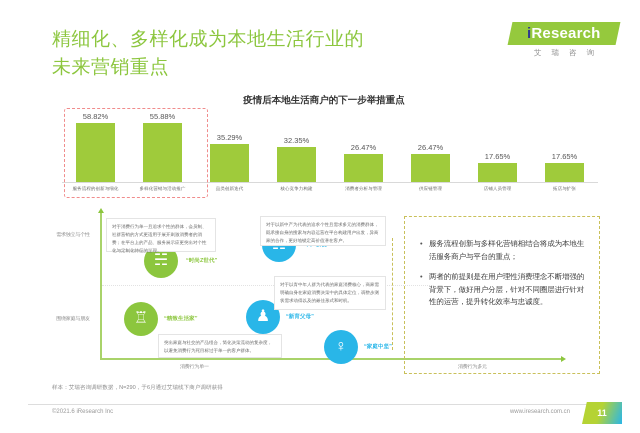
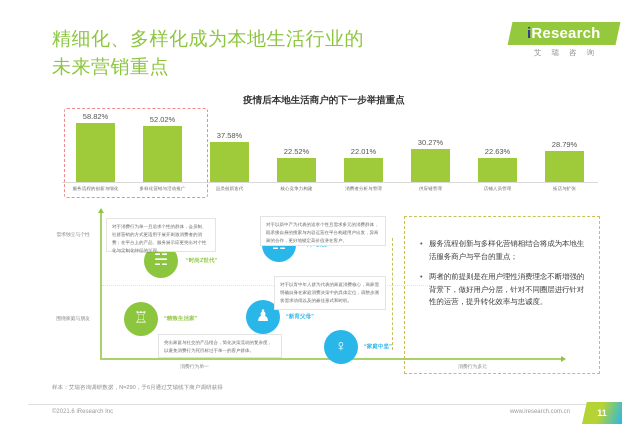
多样化营销与活动推广: 55.88% -> 52.02%
品类创新迭代: 35.29% -> 37.58%
核心竞争力构建: 32.35% -> 22.52%
消费者分析与管理: 26.47% -> 22.01%
供应链管理: 26.47% -> 30.27%
店铺人员管理: 17.65% -> 22.63%
拓店与扩张: 17.65% -> 28.79%
